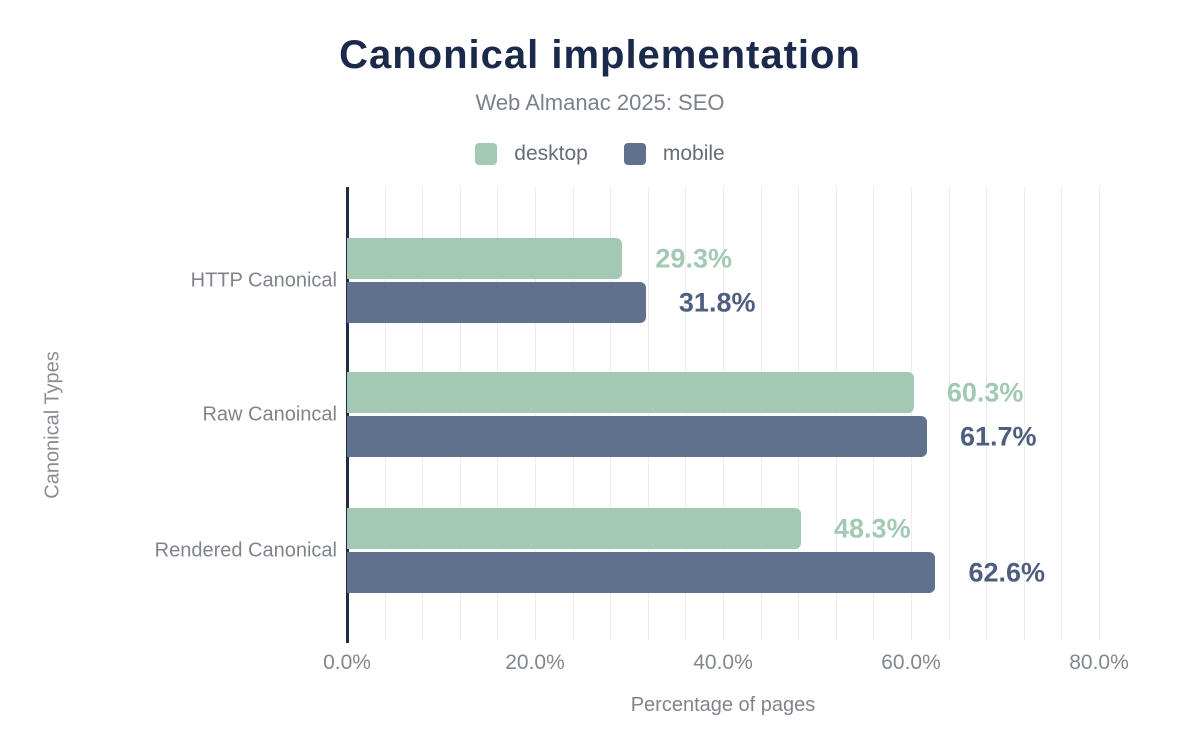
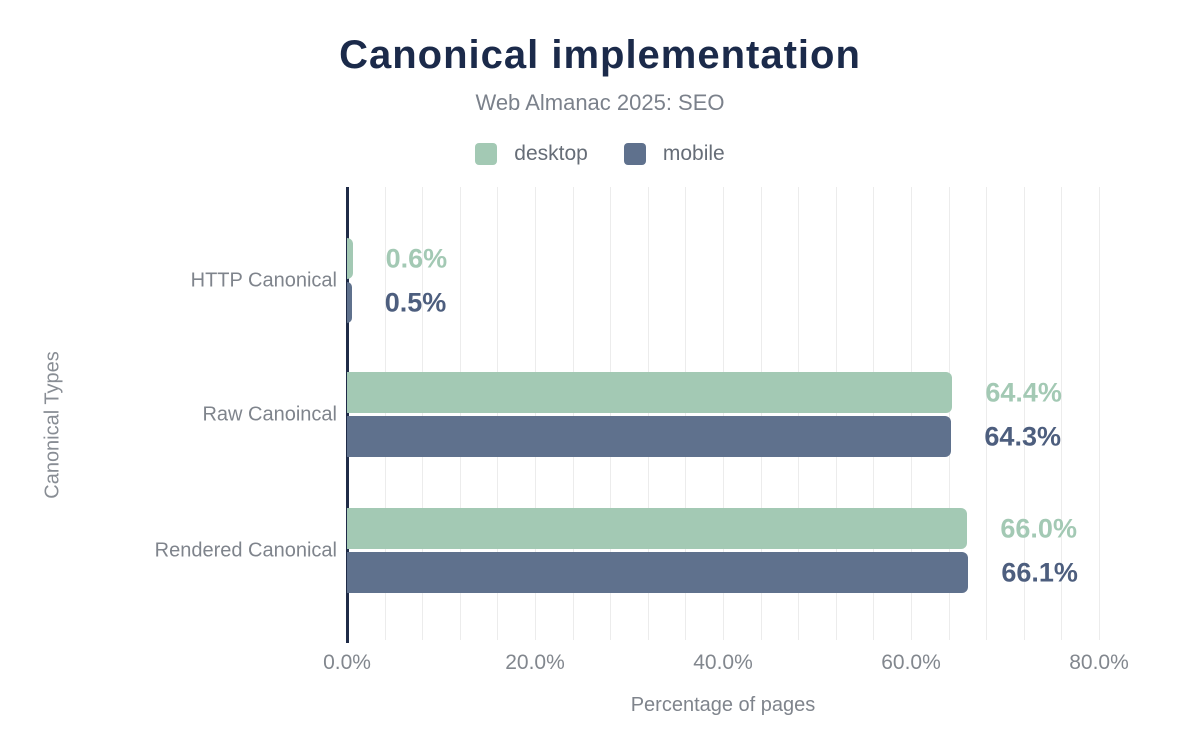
desktop/HTTP Canonical: 29.3% -> 0.6%
mobile/HTTP Canonical: 31.8% -> 0.5%
desktop/Raw Canoincal: 60.3% -> 64.4%
mobile/Raw Canoincal: 61.7% -> 64.3%
desktop/Rendered Canonical: 48.3% -> 66.0%
mobile/Rendered Canonical: 62.6% -> 66.1%
